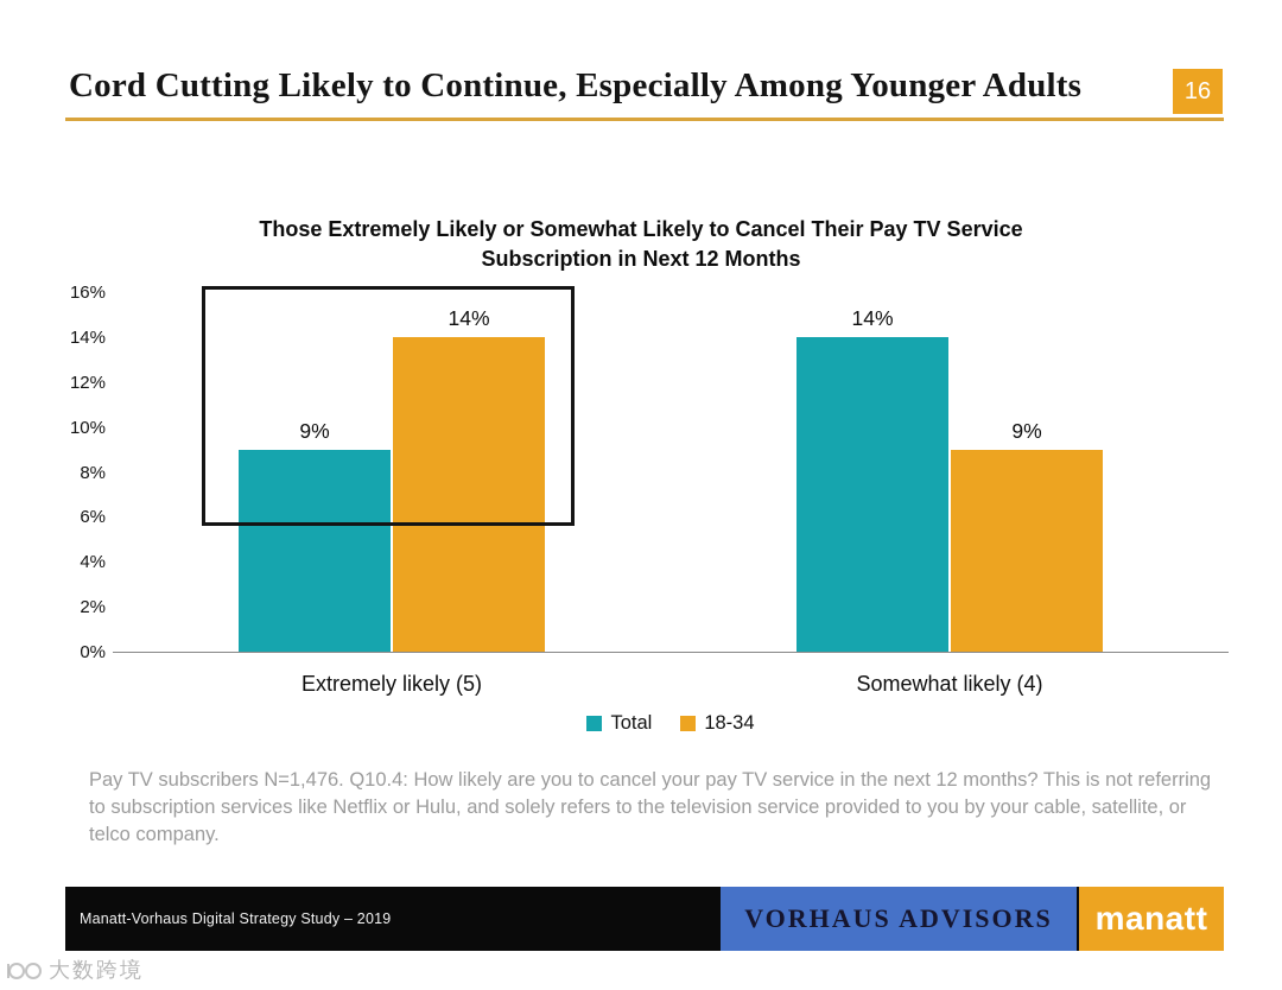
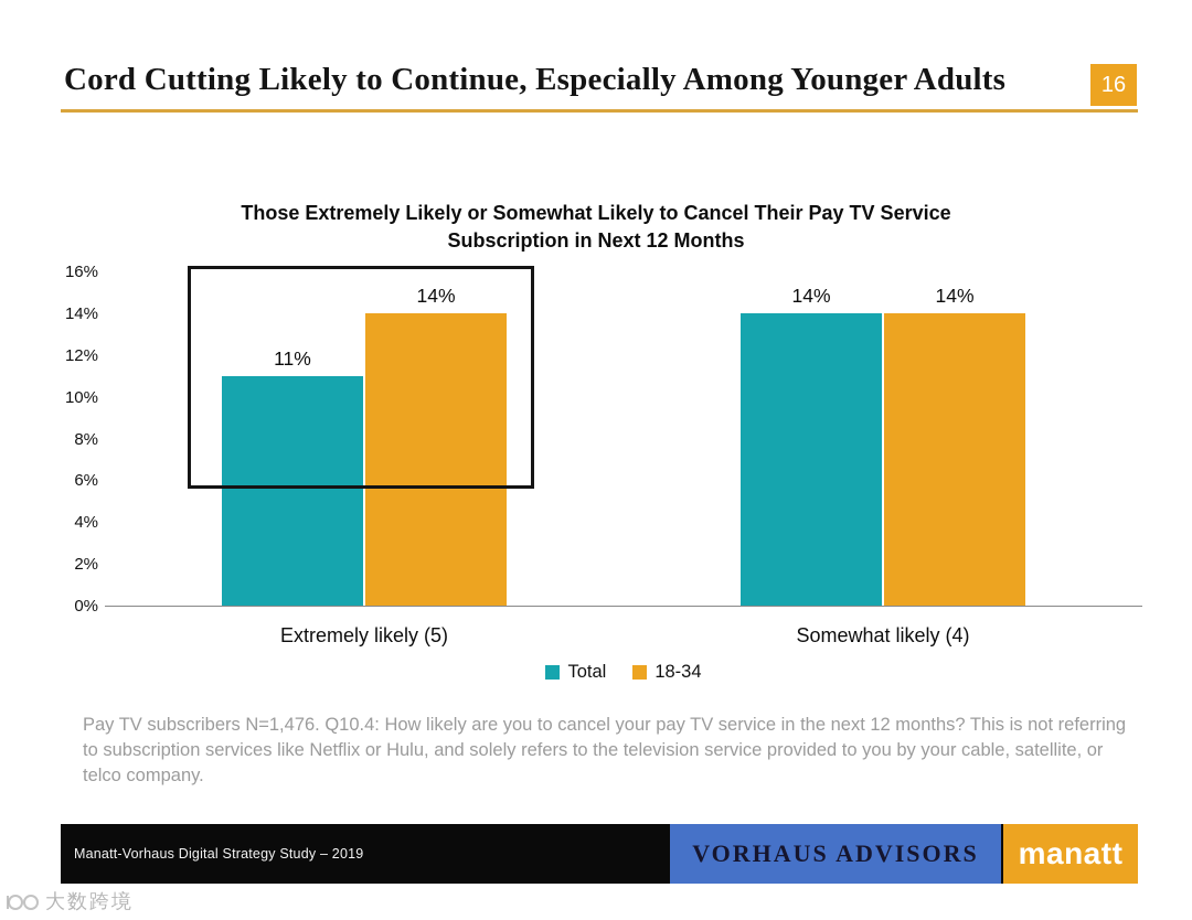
Total/Extremely likely (5): 9% -> 11%
18-34/Somewhat likely (4): 9% -> 14%
